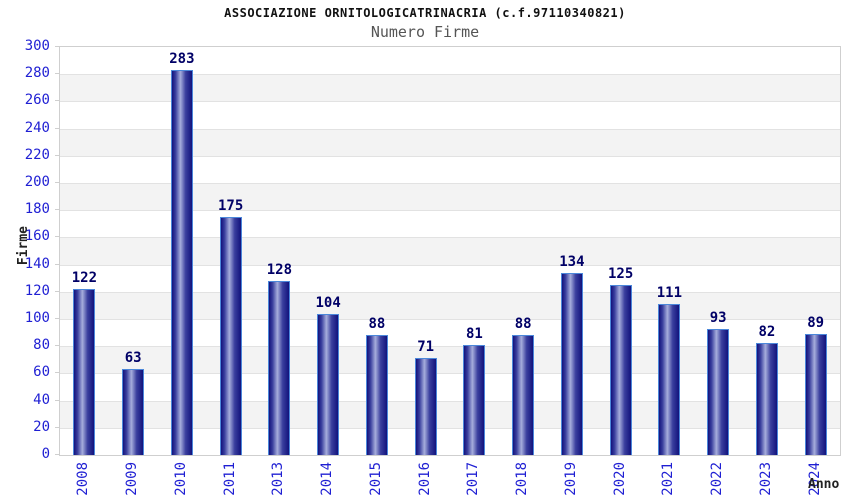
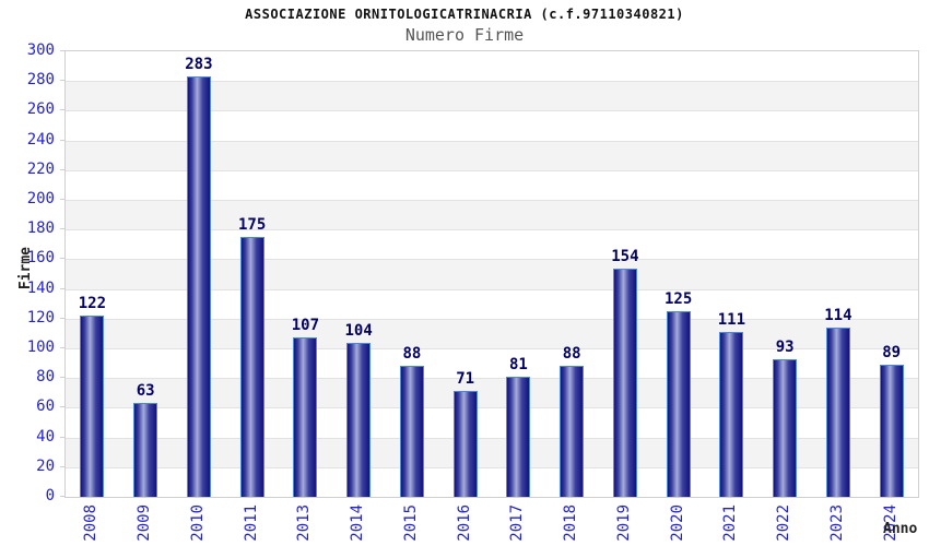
2013: 128 -> 107
2019: 134 -> 154
2023: 82 -> 114
